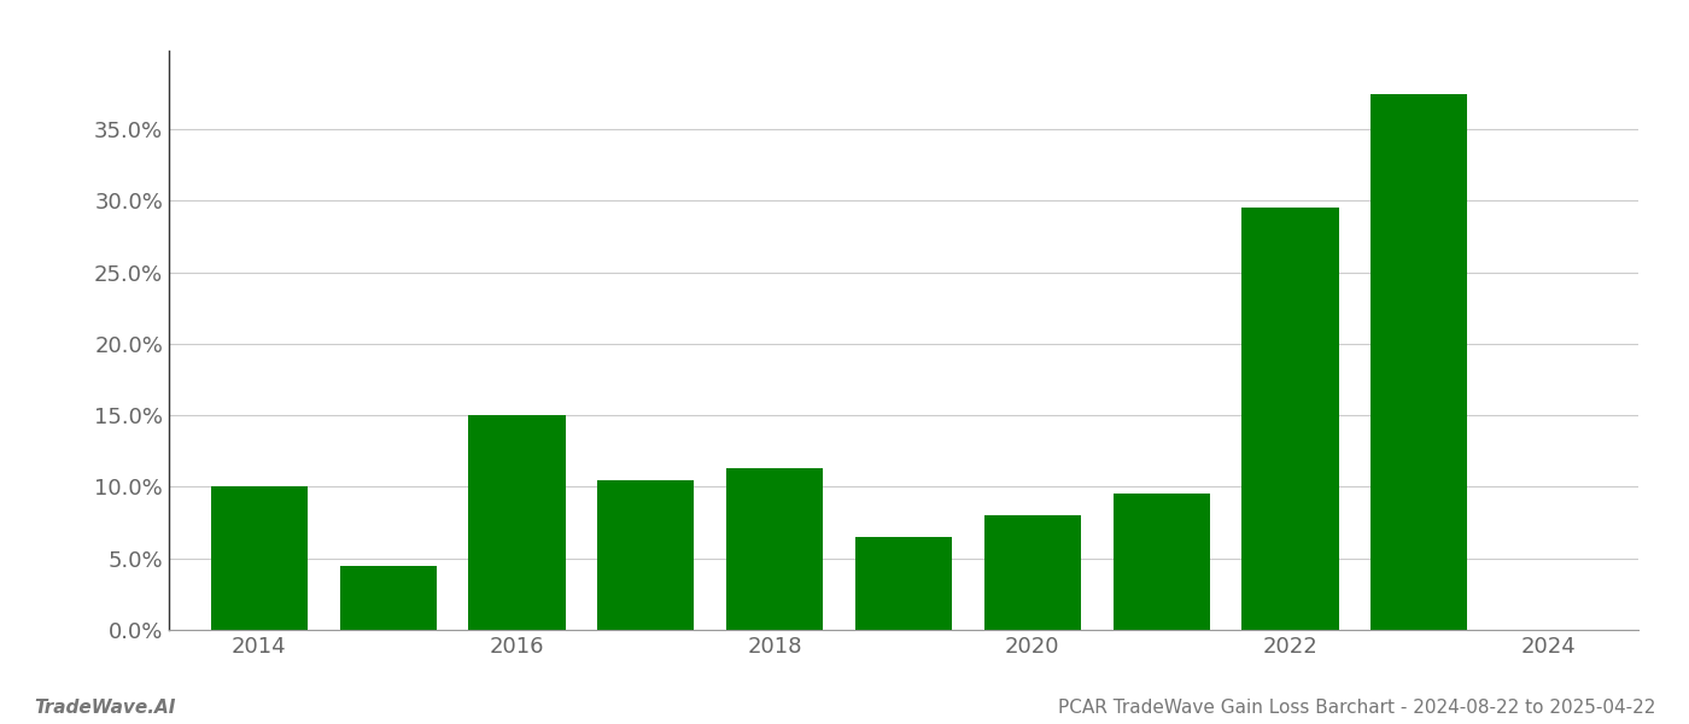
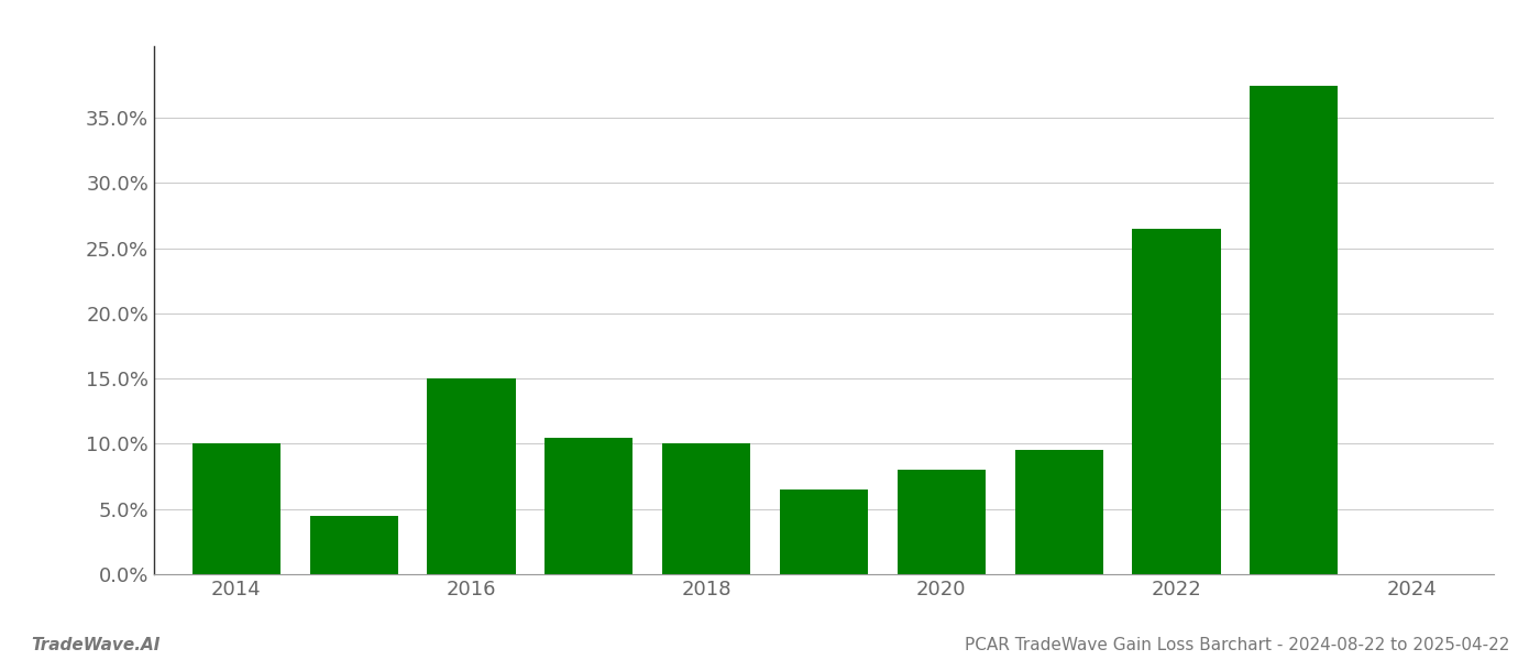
2018: 11.3% -> 10.0%
2022: 29.5% -> 26.5%
